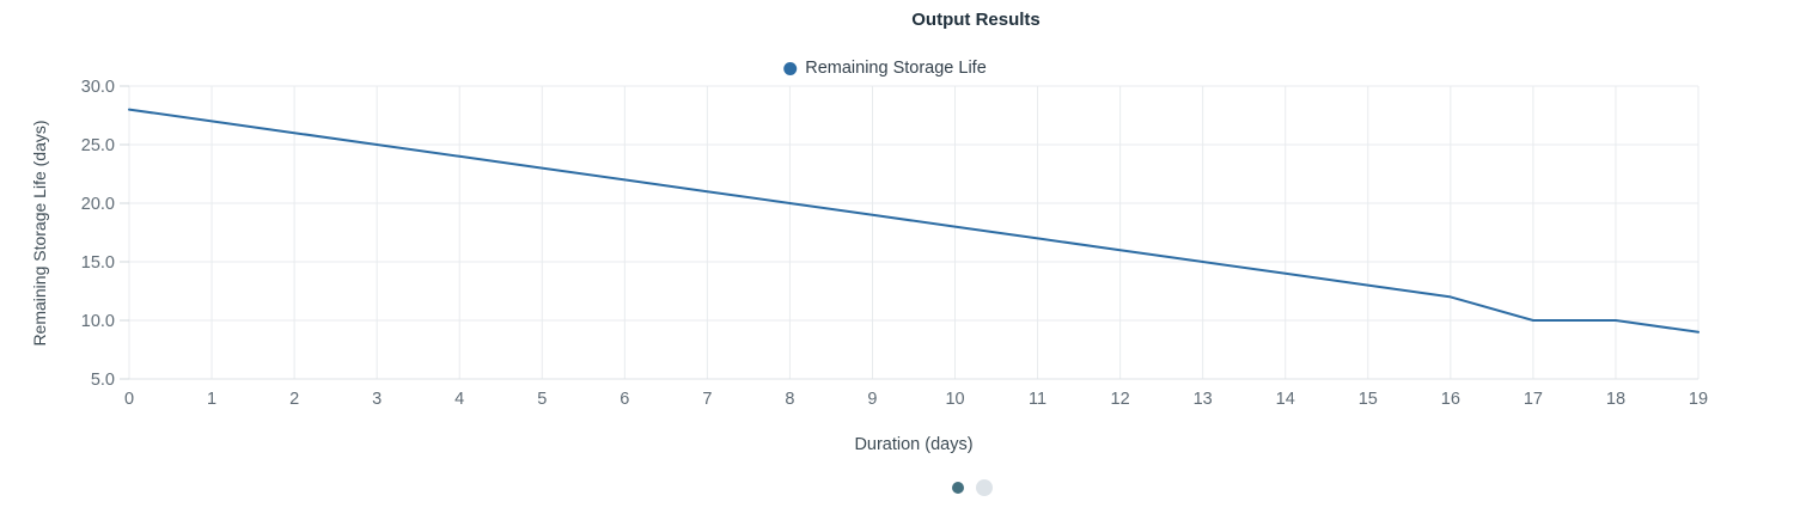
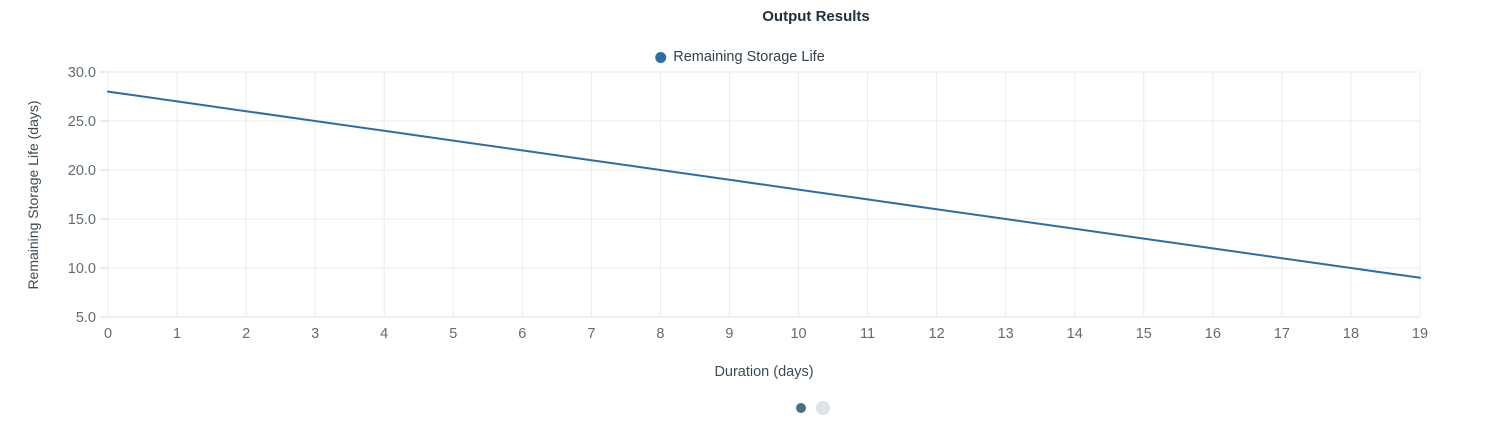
17: 10 -> 11
